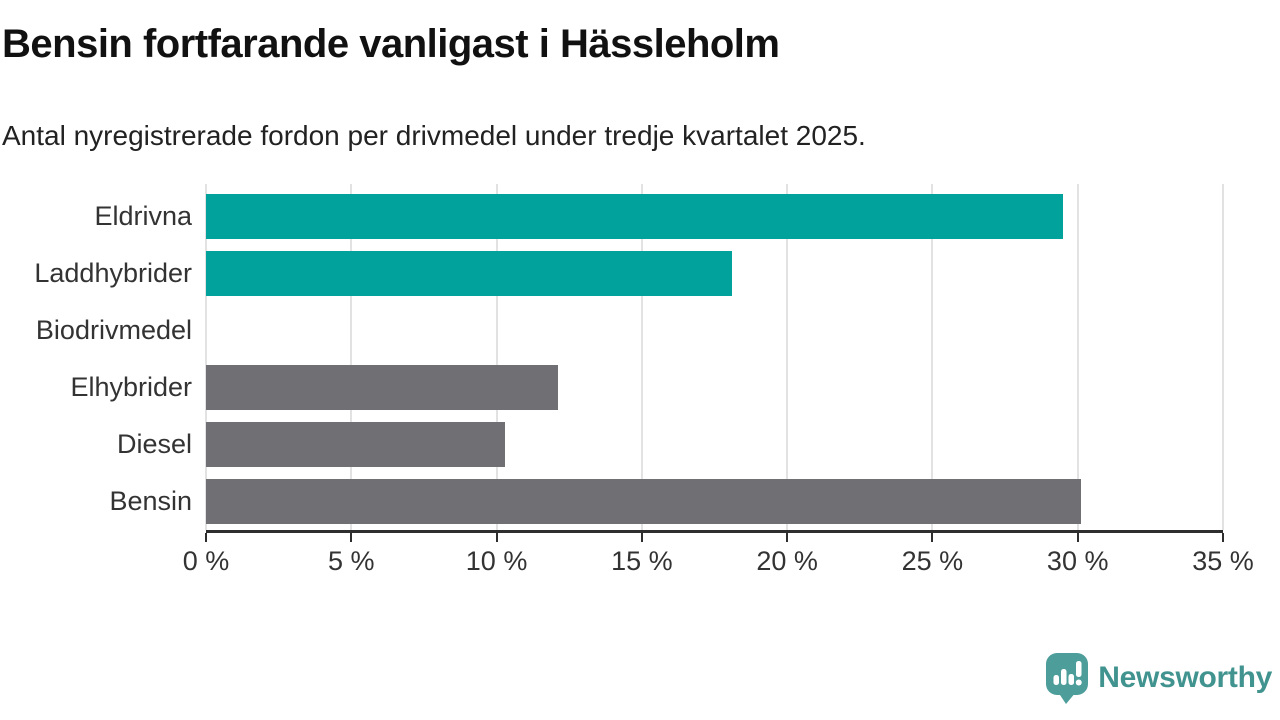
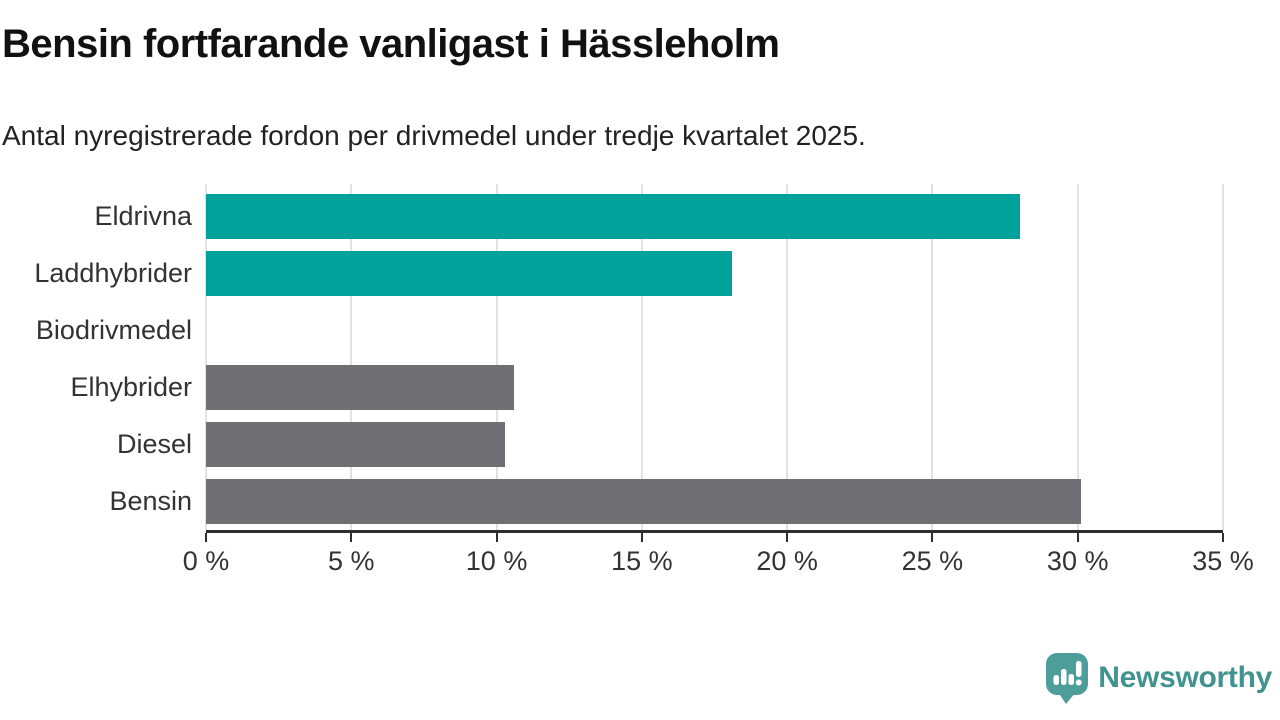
Eldrivna: 29.5% -> 28.0%
Elhybrider: 12.1% -> 10.6%
